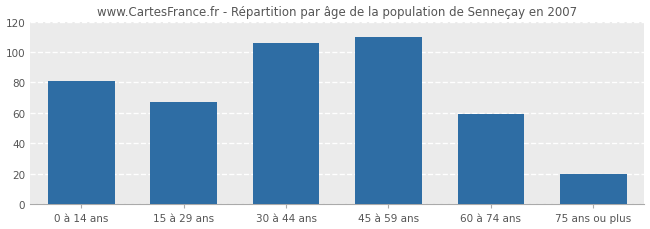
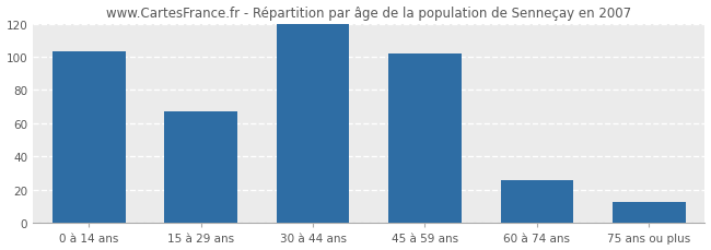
0 à 14 ans: 81 -> 103
30 à 44 ans: 106 -> 120
45 à 59 ans: 110 -> 102
60 à 74 ans: 59 -> 26
75 ans ou plus: 20 -> 13
